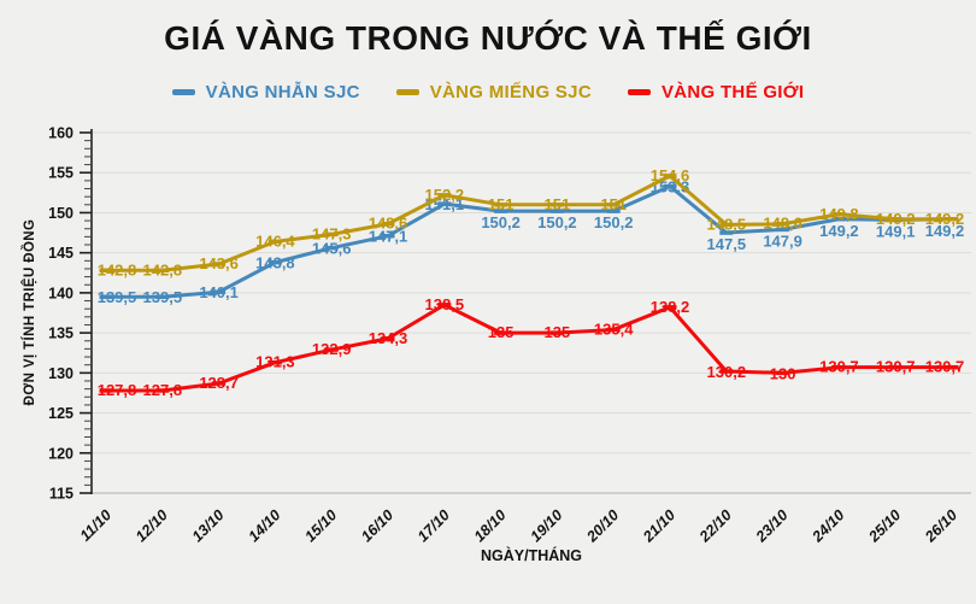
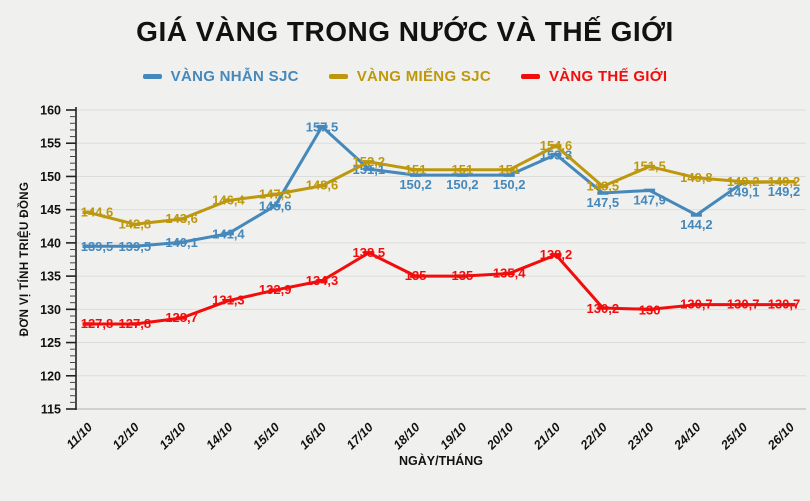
VÀNG MIẾNG SJC/11/10: 142,8 -> 144,6
VÀNG NHẪN SJC/14/10: 143,8 -> 141,4
VÀNG NHẪN SJC/16/10: 147,1 -> 157,5
VÀNG MIẾNG SJC/23/10: 148,6 -> 151,5
VÀNG NHẪN SJC/24/10: 149,2 -> 144,2
